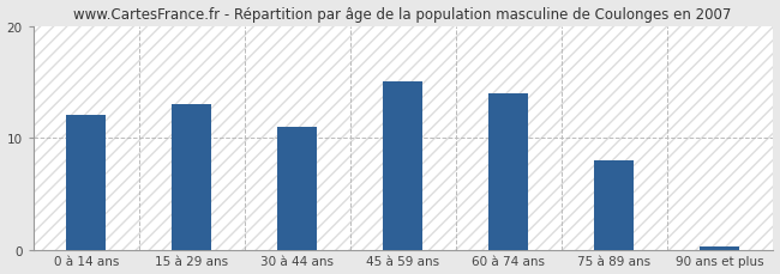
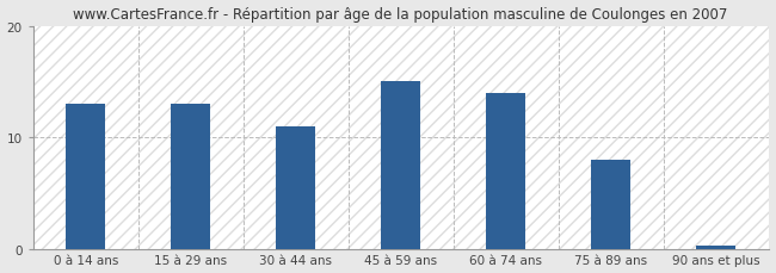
0 à 14 ans: 12.0 -> 13.0
